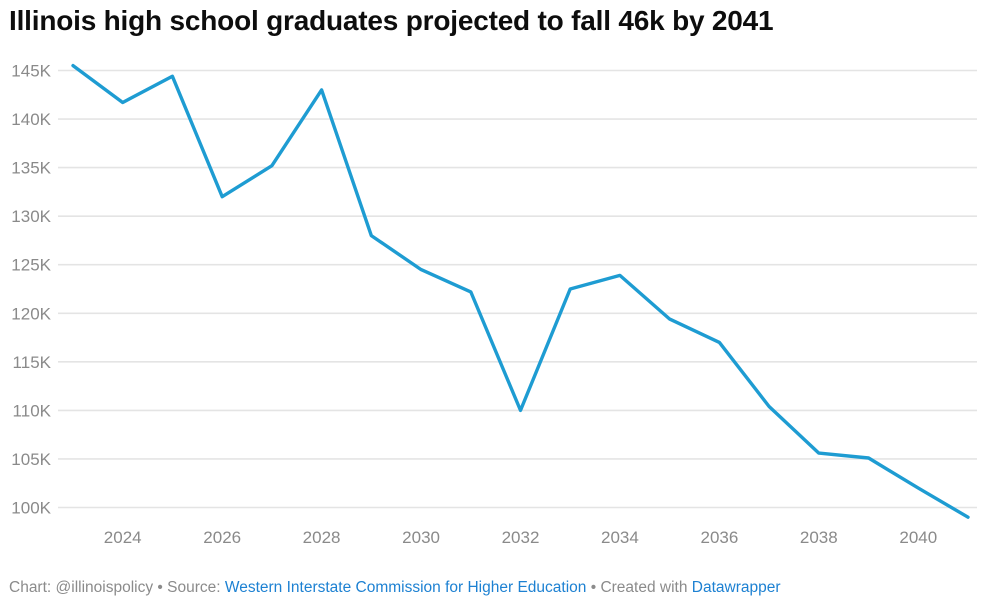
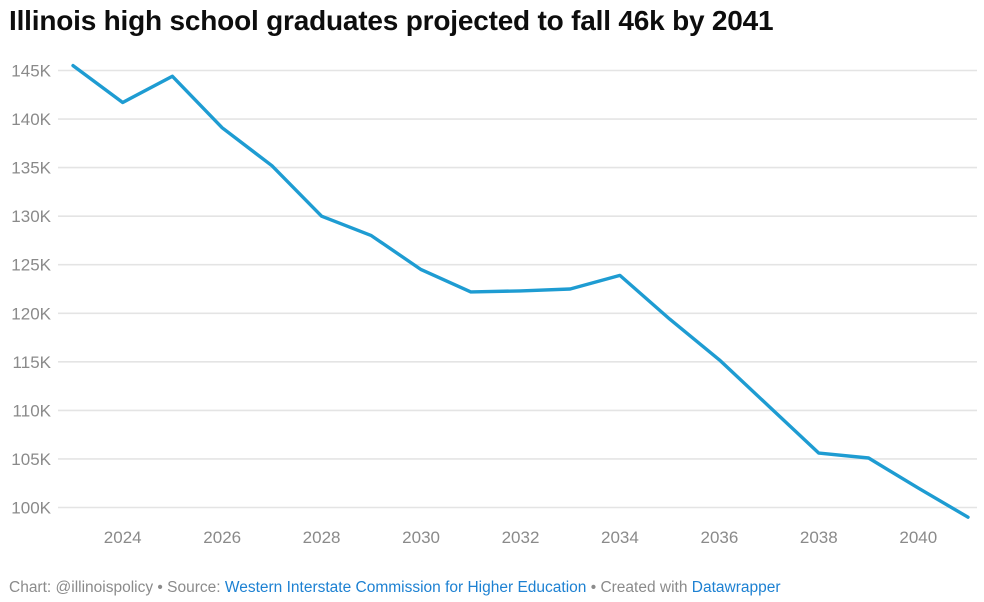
2026: 132K -> 139K
2028: 143K -> 130K
2032: 110K -> 122K
2036: 117K -> 115K
